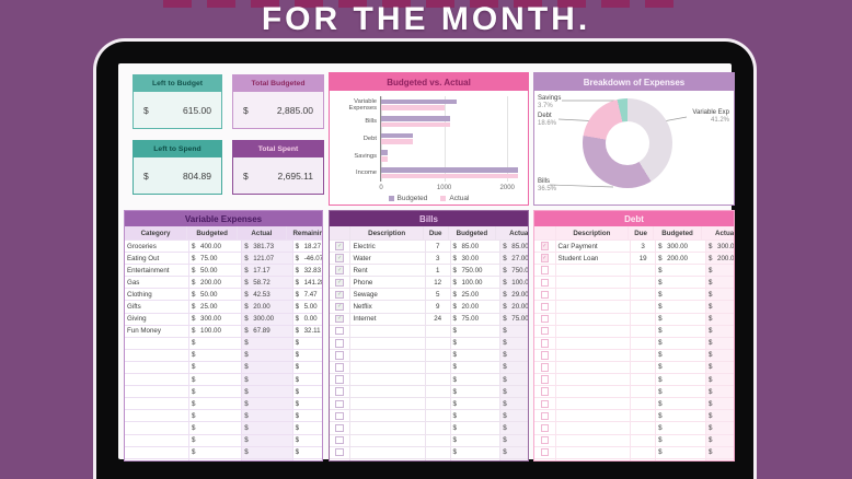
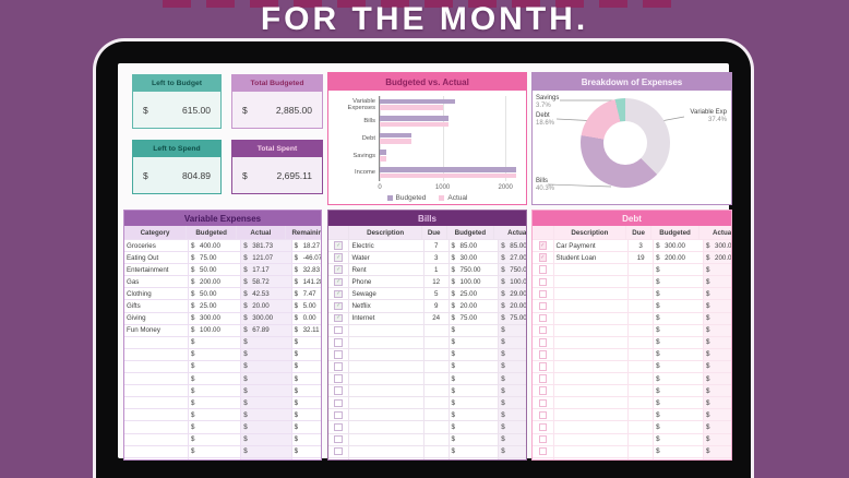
Breakdown of Expenses/Variable Exp: 41.2% -> 37.4%
Breakdown of Expenses/Bills: 36.5% -> 40.3%
